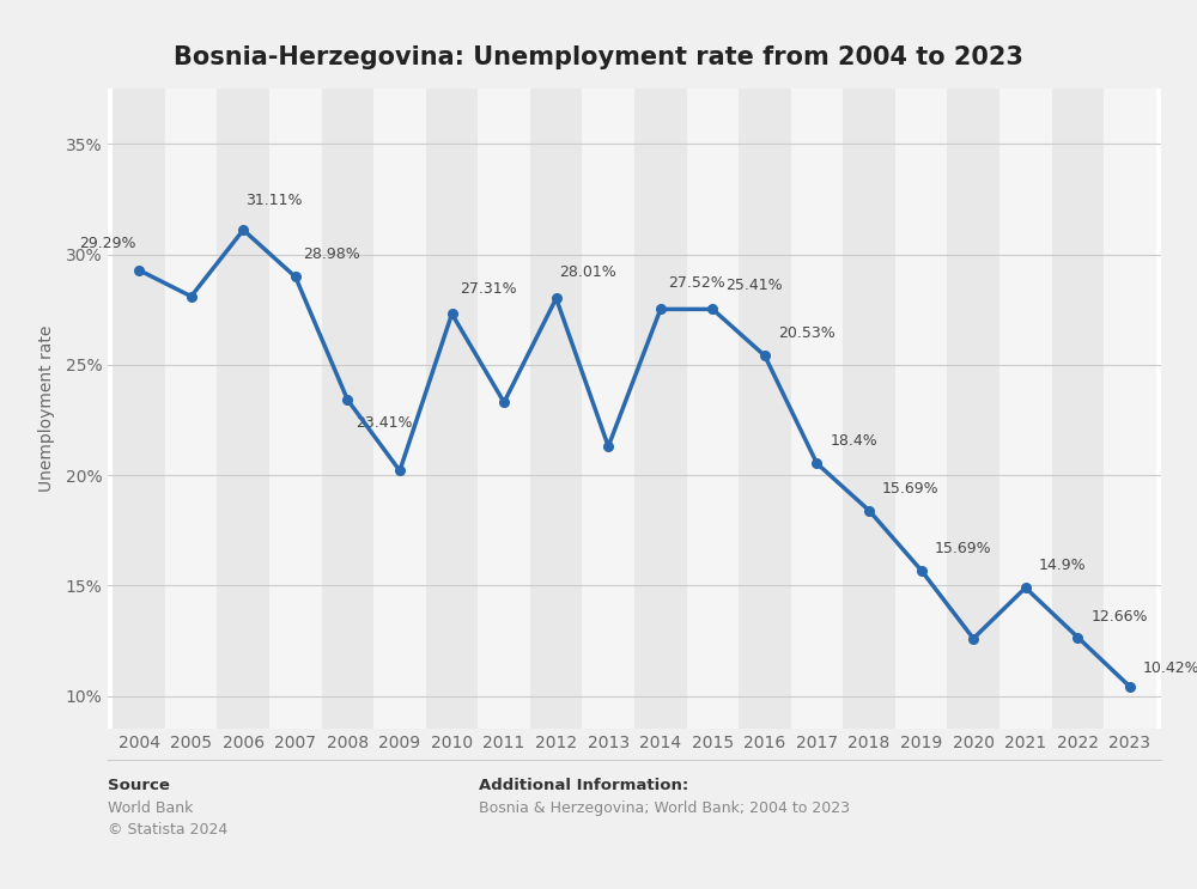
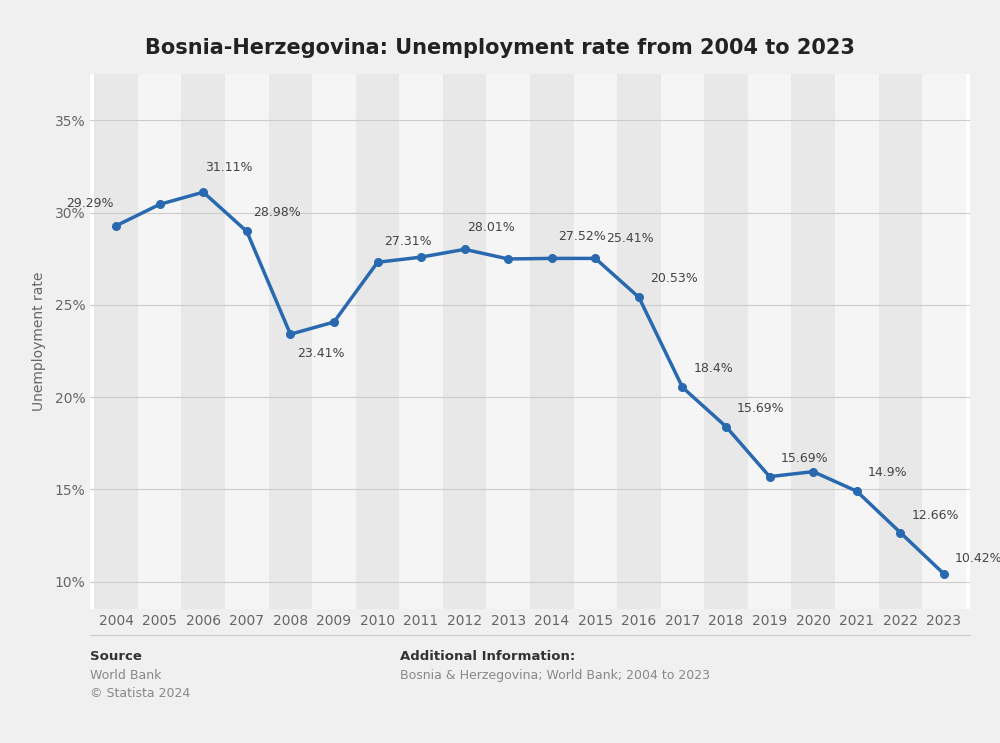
2005: 28.1% -> 30.4%
2009: 20.2% -> 24.1%
2011: 23.3% -> 27.6%
2013: 21.3% -> 27.5%
2020: 12.6% -> 16.0%
